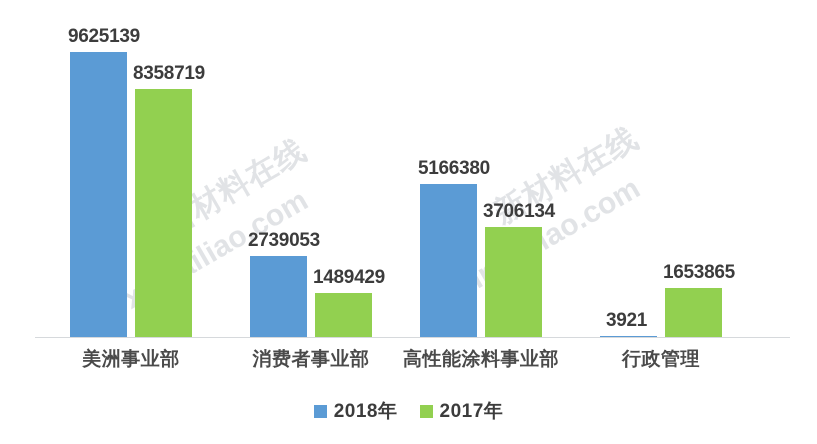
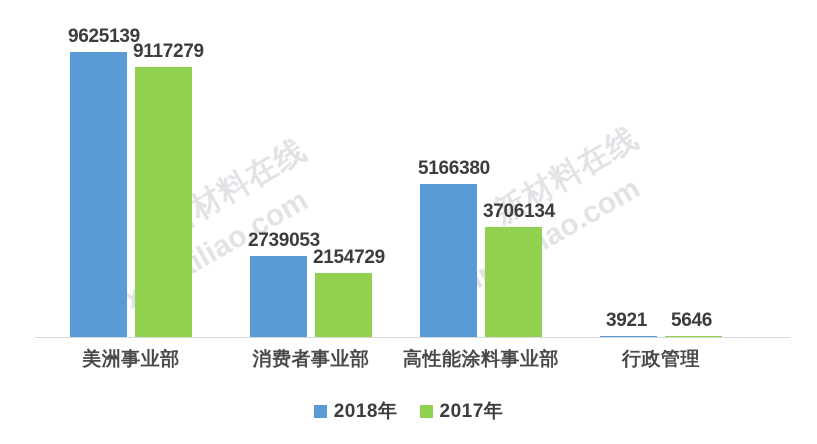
2017年/美洲事业部: 8358719 -> 9117279
2017年/消费者事业部: 1489429 -> 2154729
2017年/行政管理: 1653865 -> 5646
